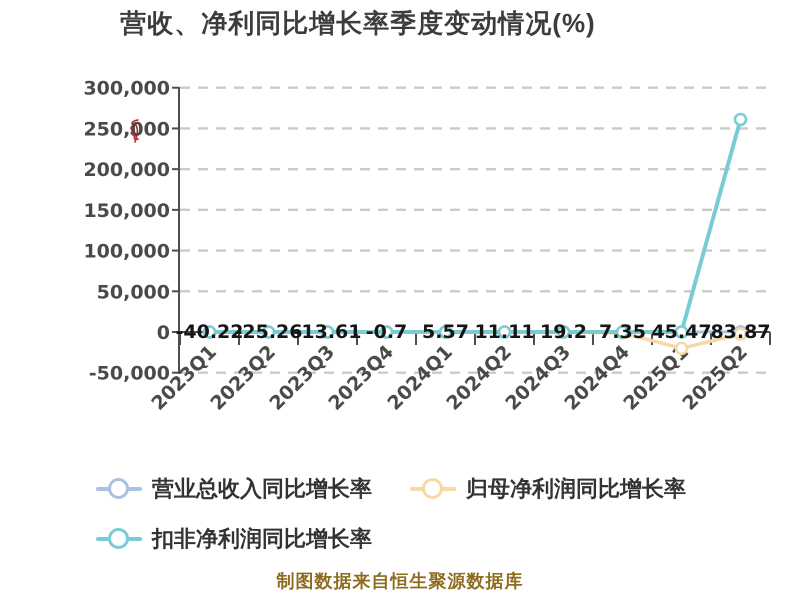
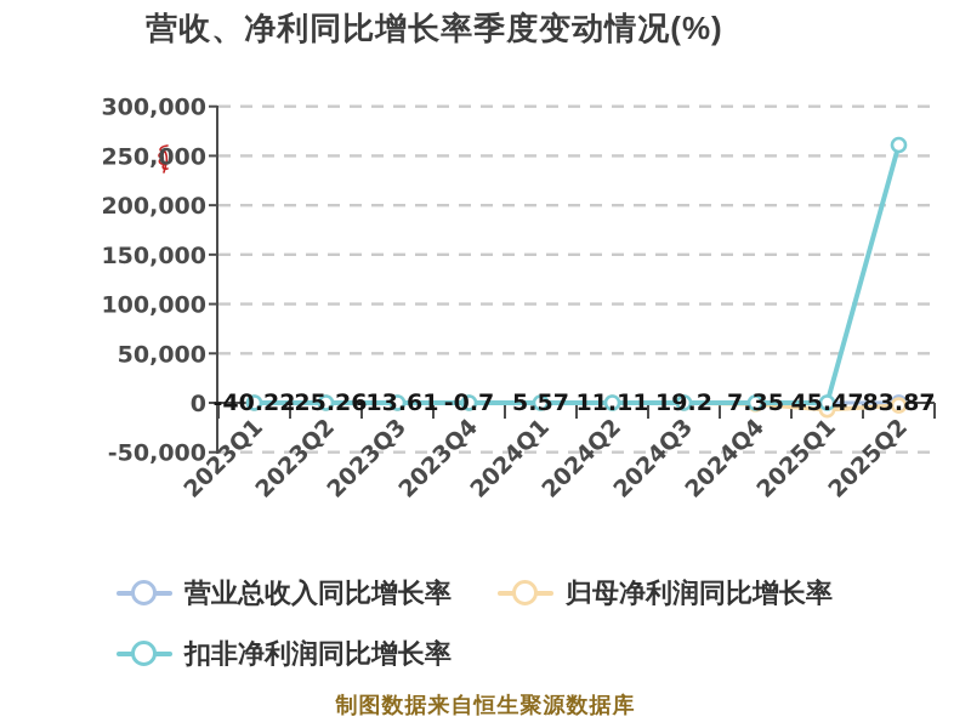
归母净利润同比增长率/2025Q1: -20000 -> -10000
